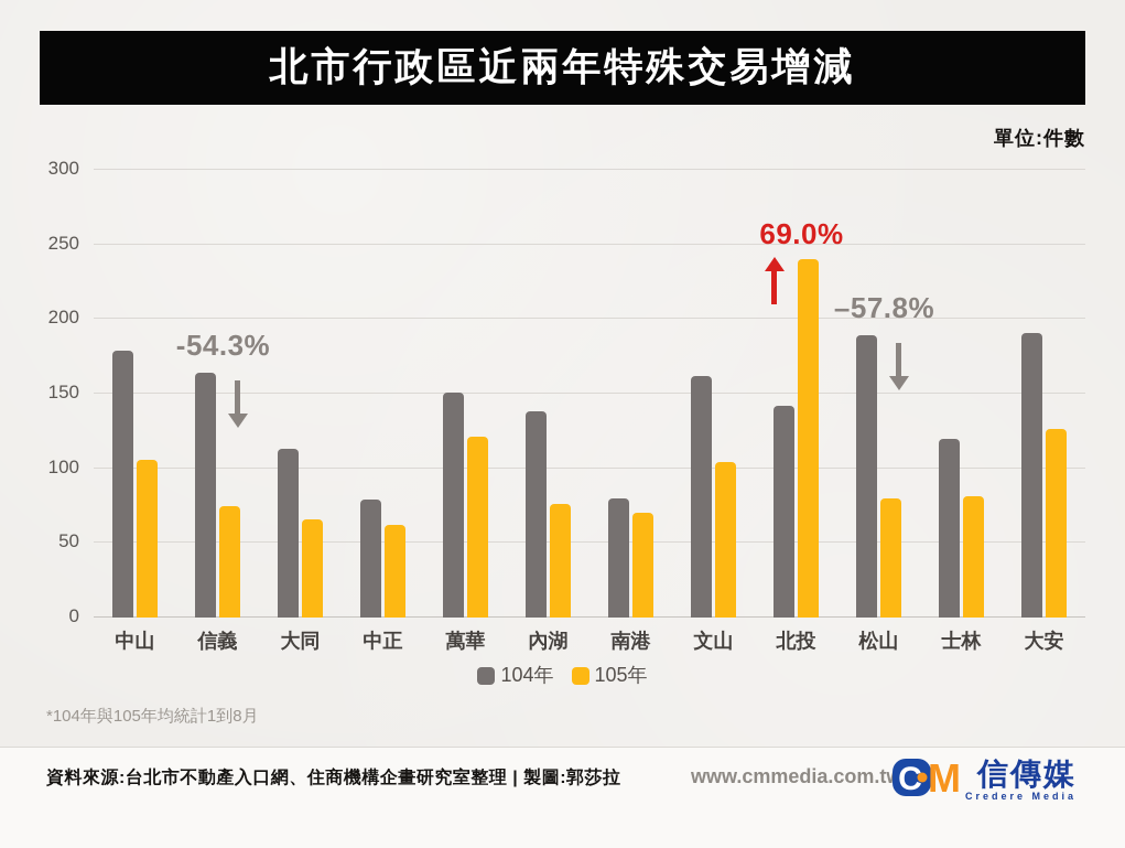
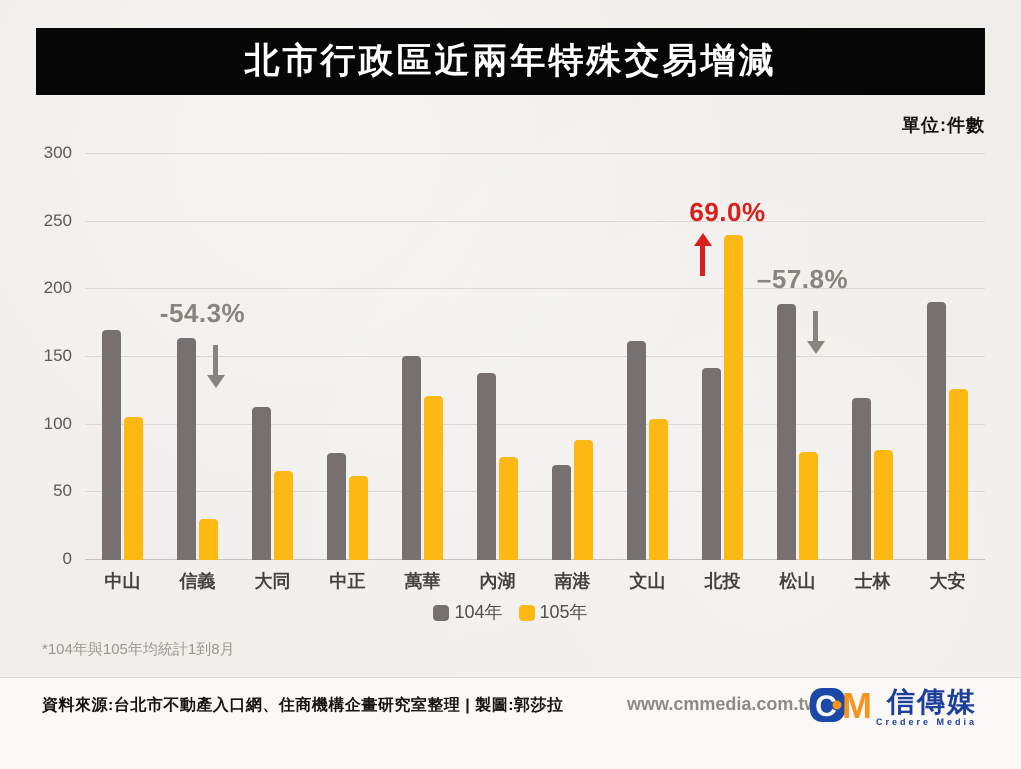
104年/中山: 179 -> 170
105年/信義: 75 -> 30
104年/南港: 80 -> 70
105年/南港: 70 -> 89
